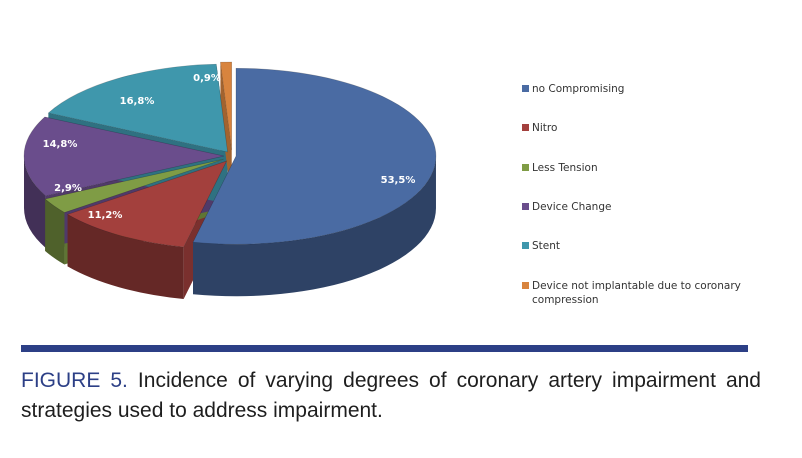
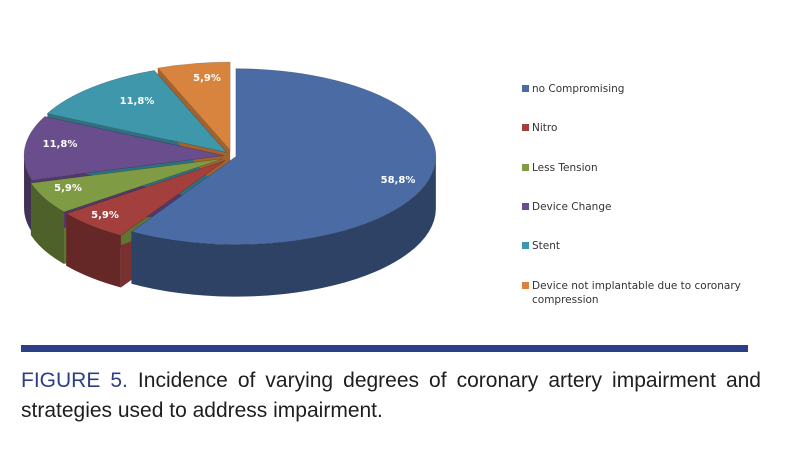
no Compromising: 53,5% -> 58,8%
Nitro: 11,2% -> 5,9%
Less Tension: 2,9% -> 5,9%
Device Change: 14,8% -> 11,8%
Stent: 16,8% -> 11,8%
Device not implantable due to coronary compression: 0,9% -> 5,9%
